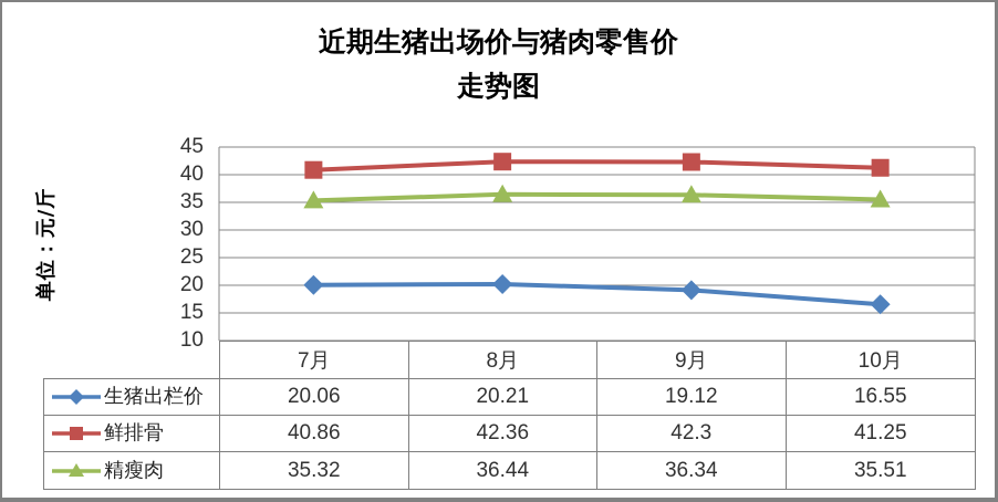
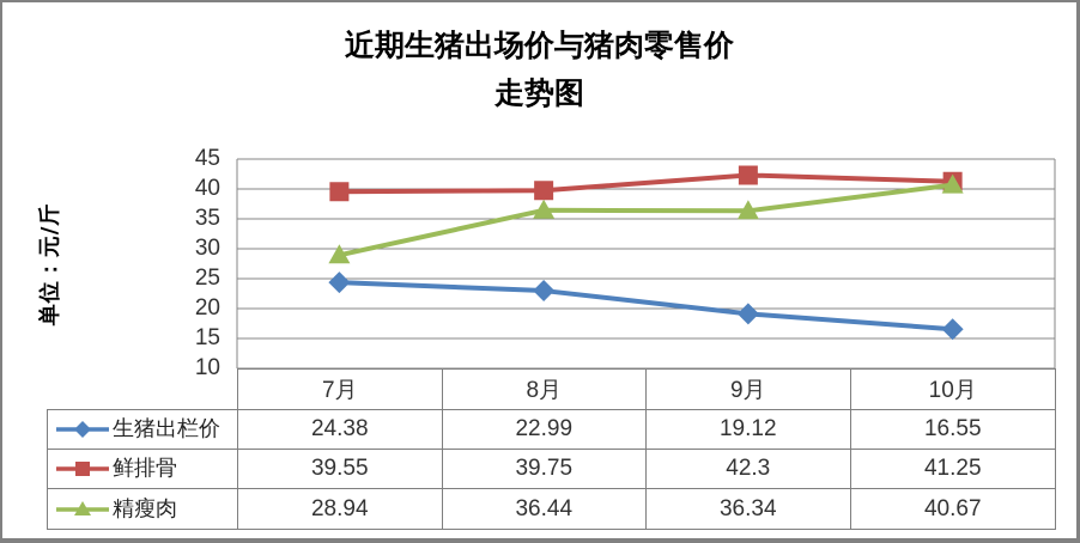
生猪出栏价/7月: 20.06 -> 24.38
鲜排骨/7月: 40.86 -> 39.55
精瘦肉/7月: 35.32 -> 28.94
生猪出栏价/8月: 20.21 -> 22.99
鲜排骨/8月: 42.36 -> 39.75
精瘦肉/10月: 35.51 -> 40.67
